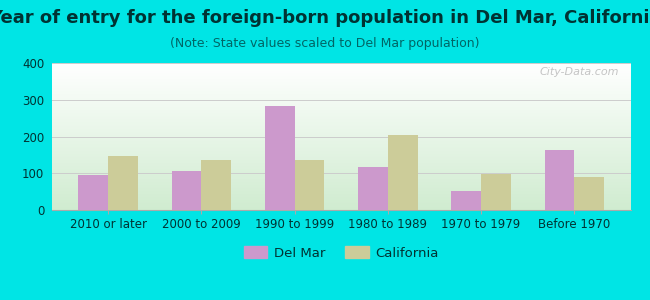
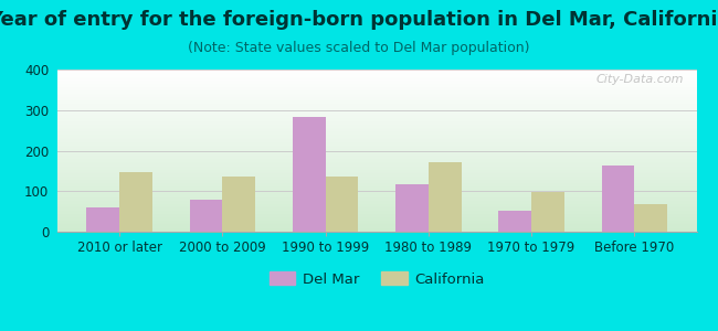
Del Mar/2010 or later: 95 -> 60
Del Mar/2000 to 2009: 105 -> 78
California/1980 to 1989: 205 -> 172
California/Before 1970: 90 -> 68
